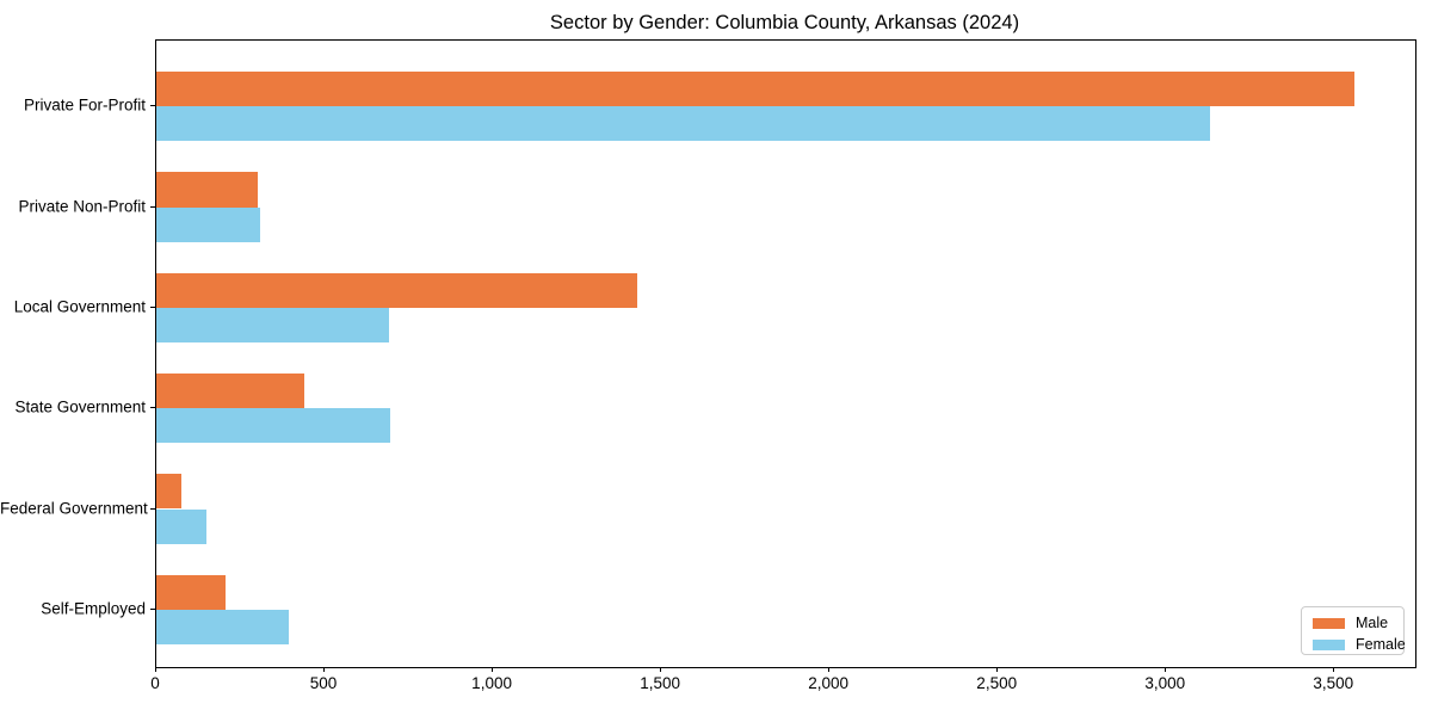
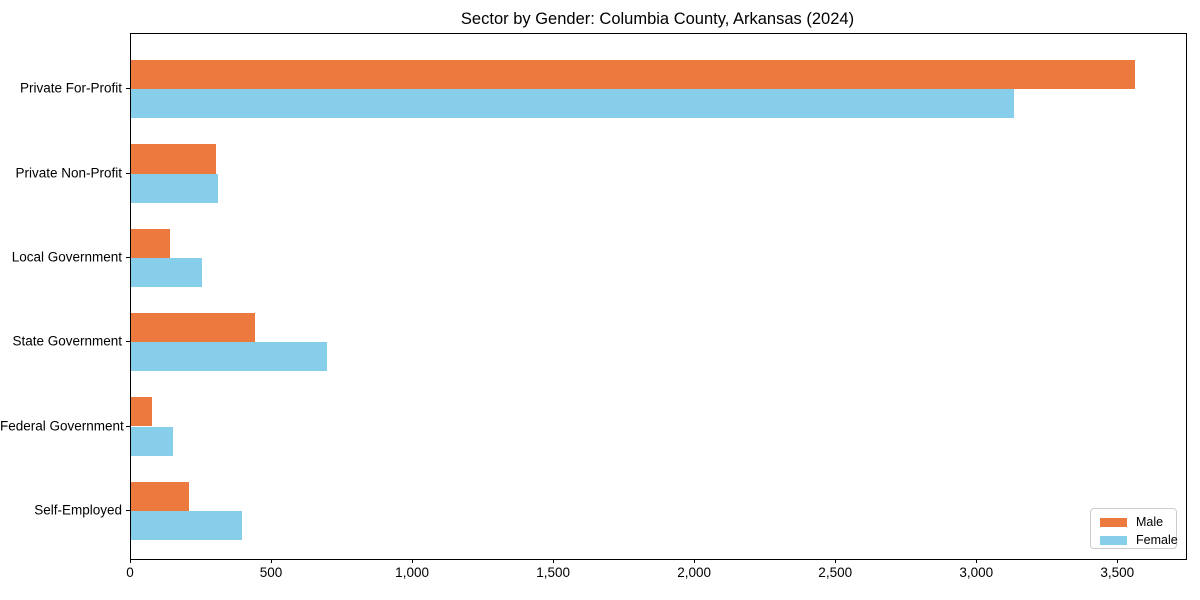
Male/Local Government: 1430 -> 140
Female/Local Government: 690 -> 250
